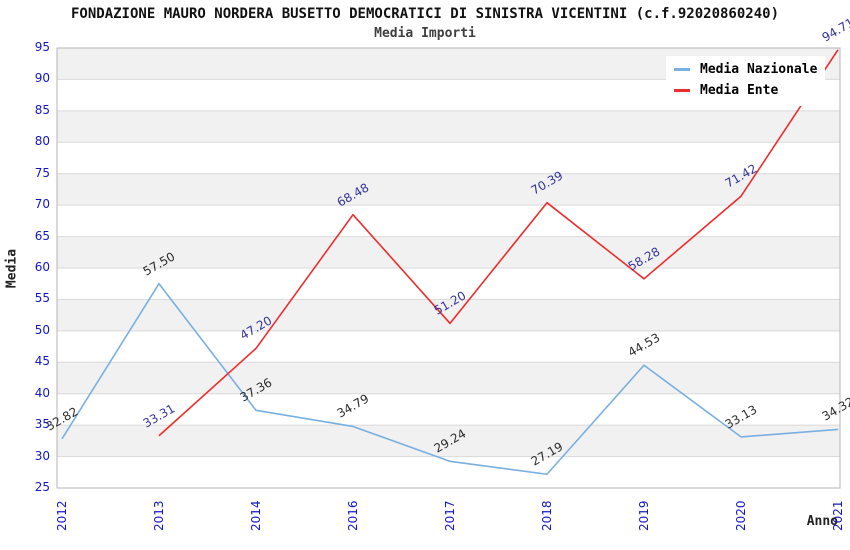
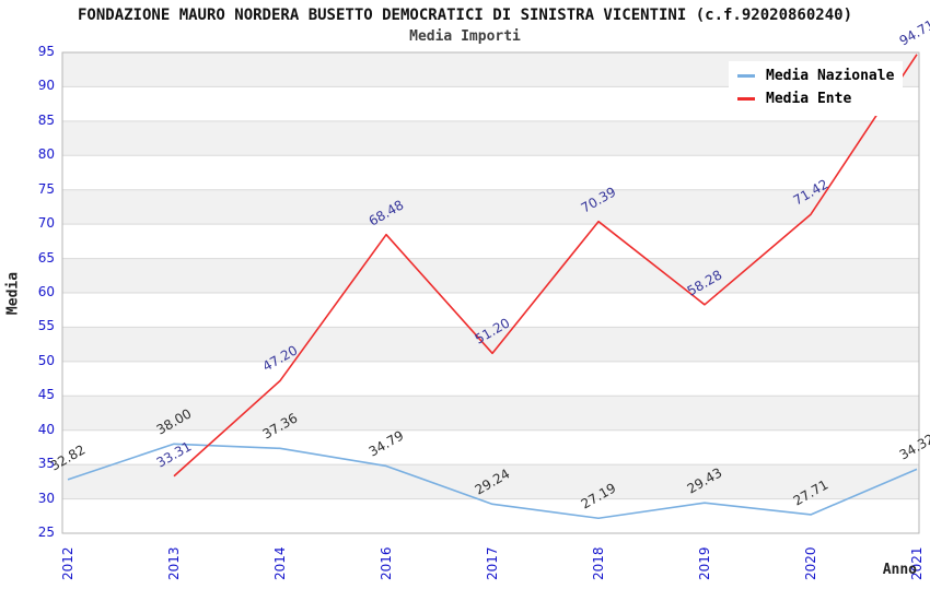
Media Nazionale/2013: 57.50 -> 38.00
Media Nazionale/2019: 44.53 -> 29.43
Media Nazionale/2020: 33.13 -> 27.71
